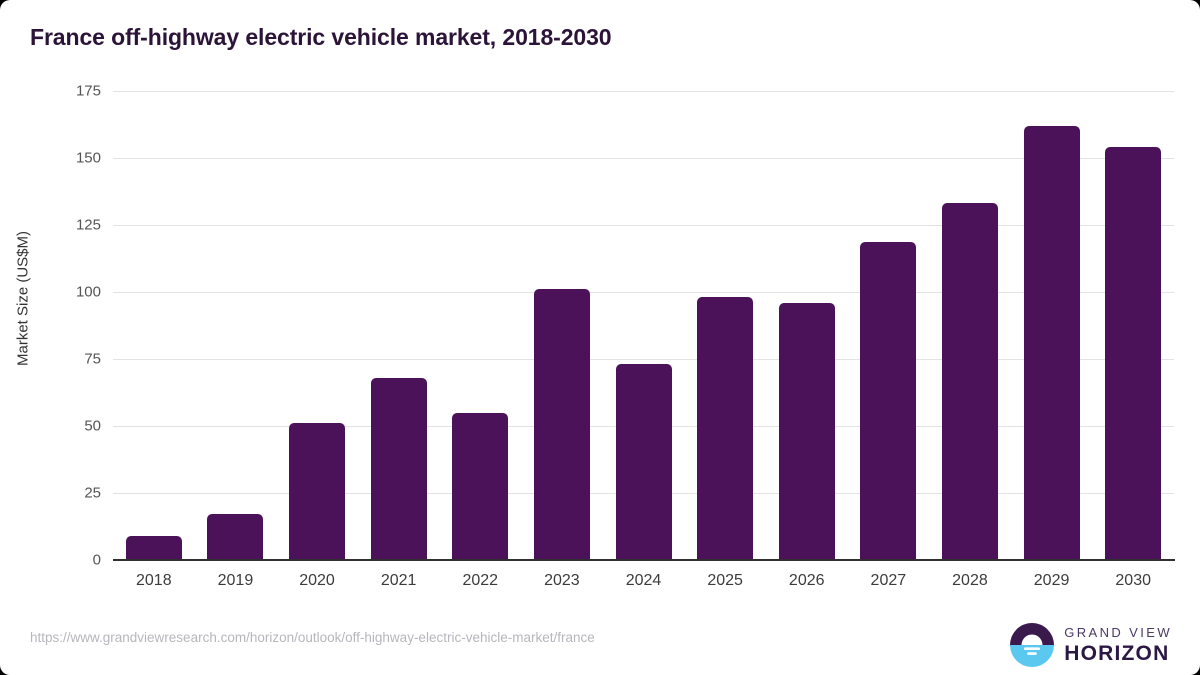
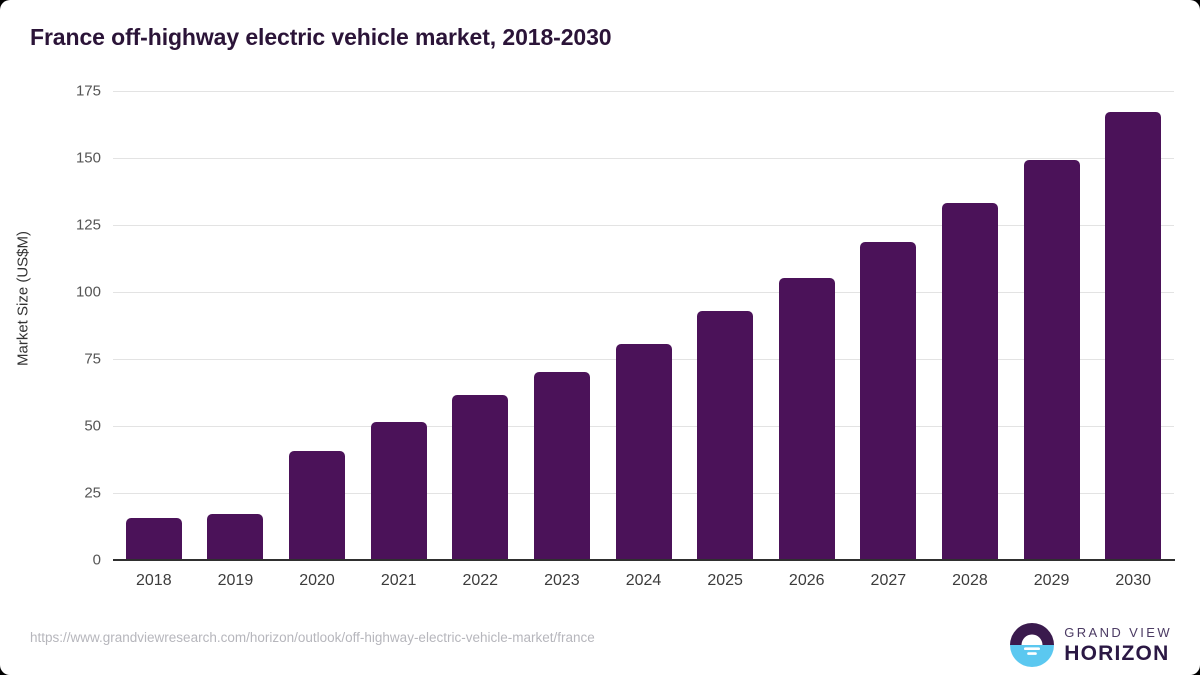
2018: 9 -> 16
2020: 51 -> 41
2021: 68 -> 52
2022: 55 -> 61
2023: 101 -> 70
2024: 73 -> 80
2025: 98 -> 93
2026: 96 -> 105
2029: 162 -> 149
2030: 154 -> 167
